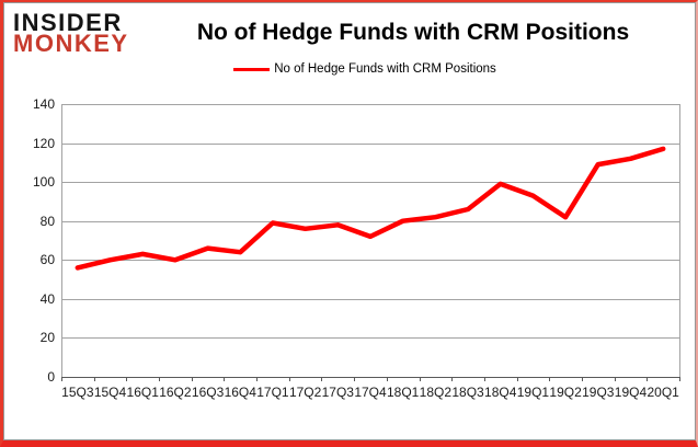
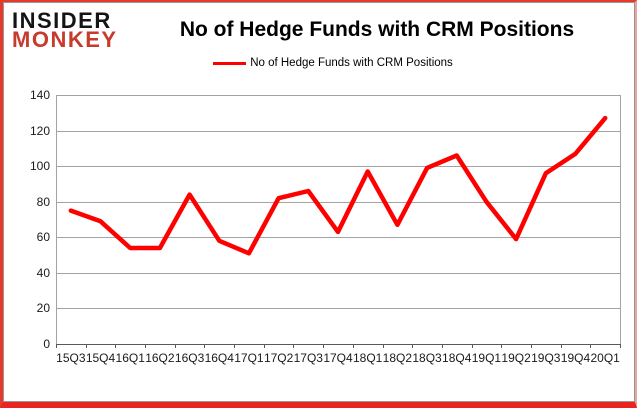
15Q3: 56 -> 75
15Q4: 60 -> 69
16Q1: 63 -> 54
16Q2: 60 -> 54
16Q3: 66 -> 84
16Q4: 64 -> 58
17Q1: 79 -> 51
17Q2: 76 -> 82
17Q3: 78 -> 86
17Q4: 72 -> 63
18Q1: 80 -> 97
18Q2: 82 -> 67
18Q3: 86 -> 99
18Q4: 99 -> 106
19Q1: 93 -> 80
19Q2: 82 -> 59
19Q3: 109 -> 96
19Q4: 112 -> 107
20Q1: 117 -> 127
